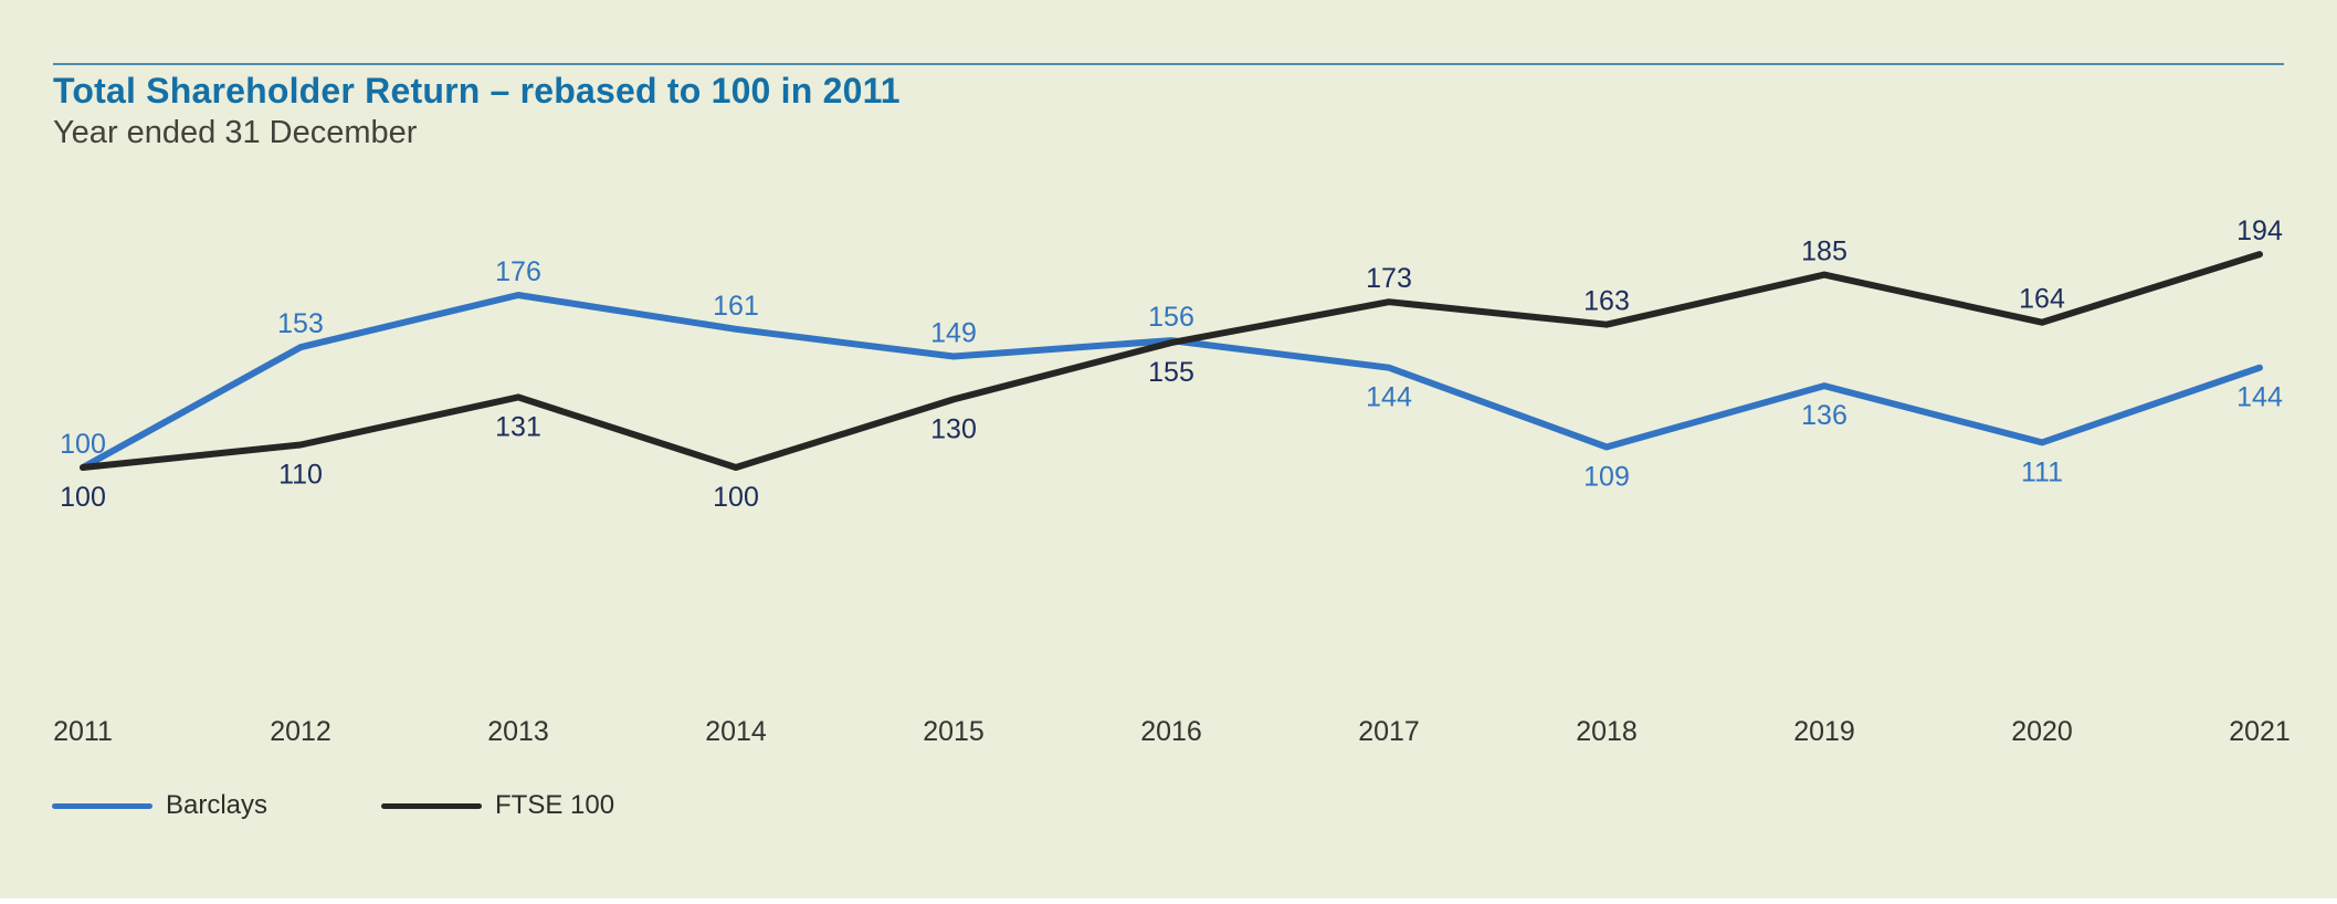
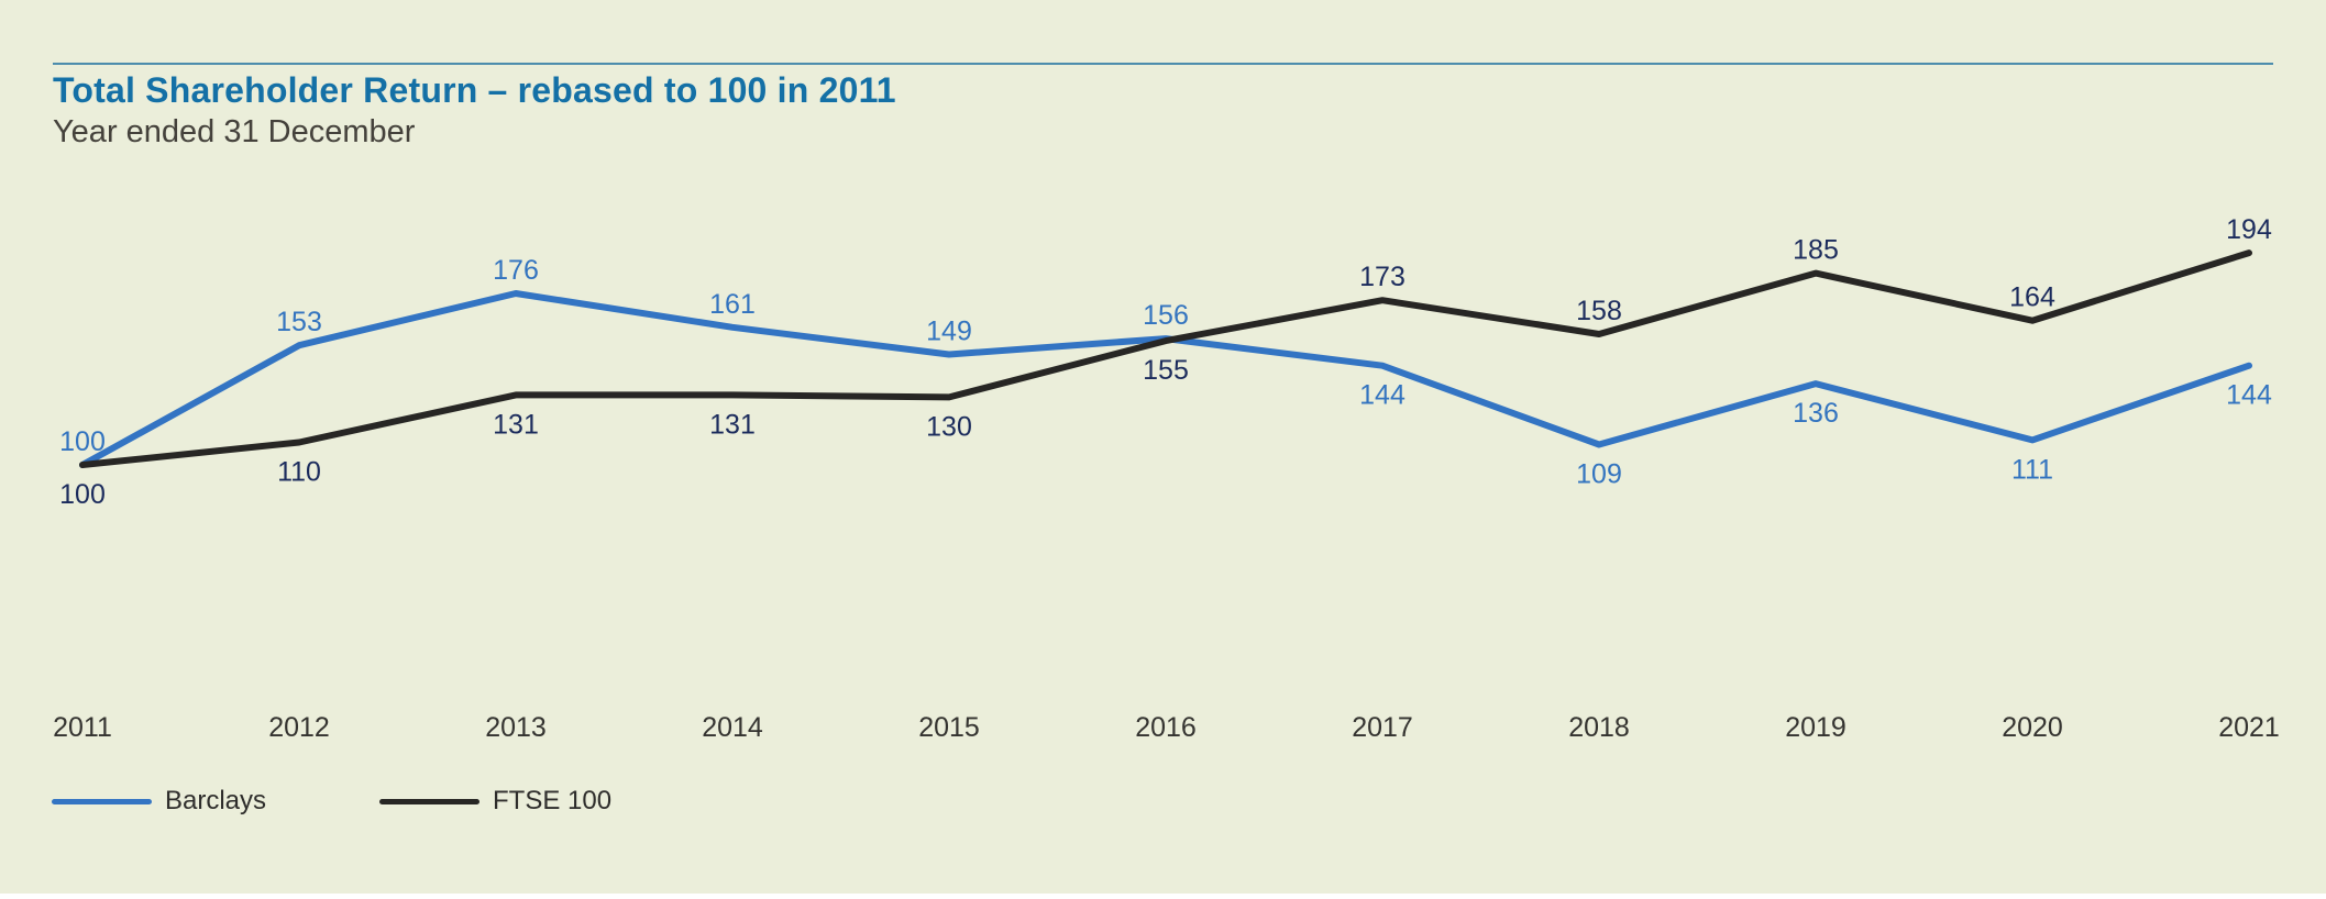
FTSE 100/2014: 100 -> 131
FTSE 100/2018: 163 -> 158
